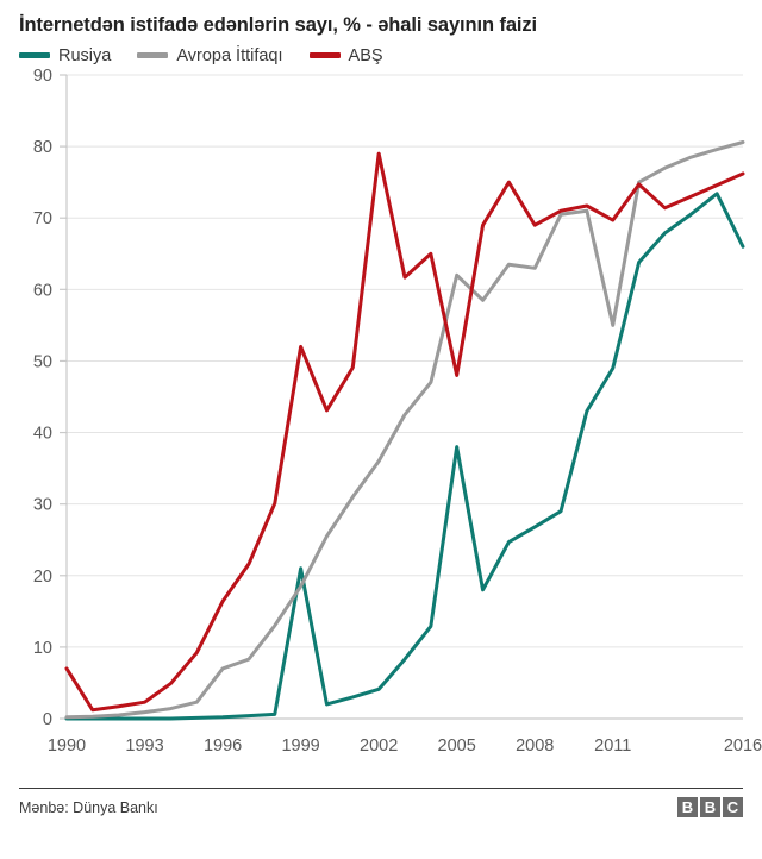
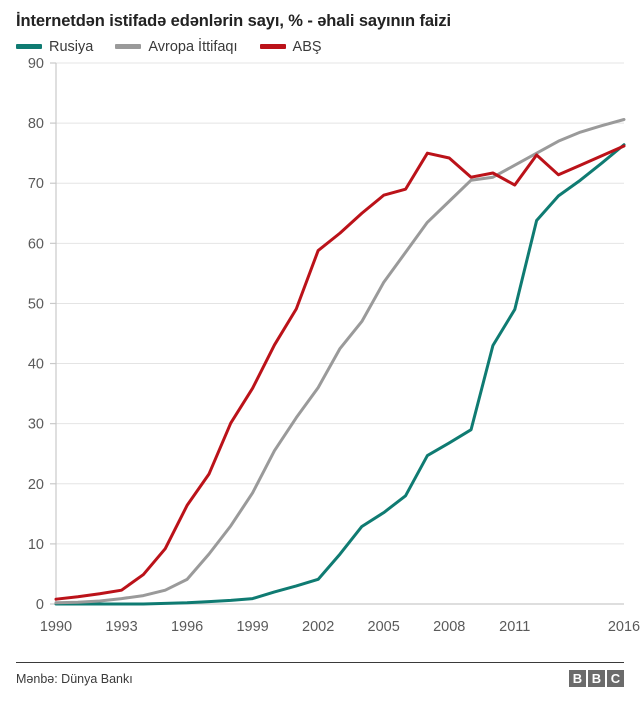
ABŞ/1990: 7 -> 1
Avropa İttifaqı/1996: 7 -> 4
Rusiya/1999: 21 -> 1
ABŞ/1999: 52 -> 36
ABŞ/2002: 79 -> 59
Rusiya/2005: 38 -> 15
Avropa İttifaqı/2005: 62 -> 54
ABŞ/2005: 48 -> 68
Avropa İttifaqı/2008: 63 -> 67
ABŞ/2008: 69 -> 74
Avropa İttifaqı/2011: 55 -> 73
Rusiya/2016: 66 -> 76
